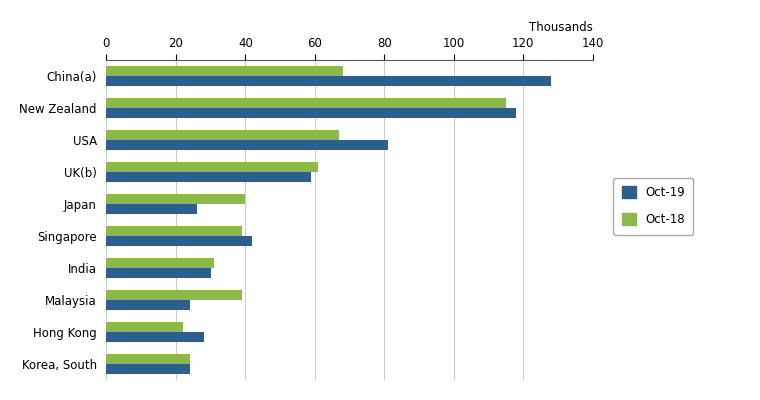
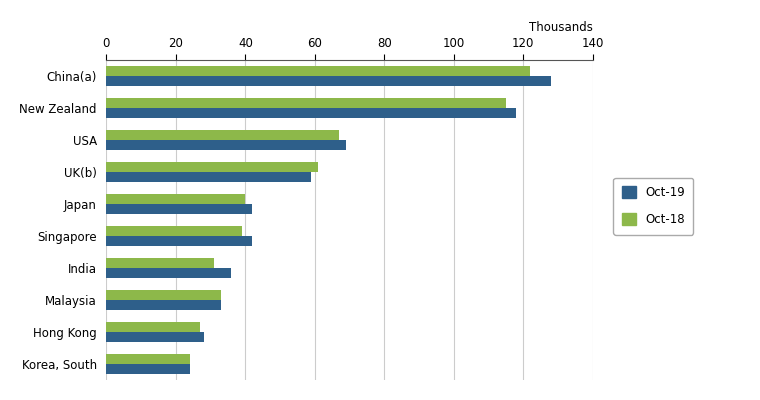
Oct-18/China(a): 68 -> 122
Oct-19/USA: 81 -> 69
Oct-19/Japan: 26 -> 42
Oct-19/India: 30 -> 36
Oct-18/Malaysia: 39 -> 33
Oct-19/Malaysia: 24 -> 33
Oct-18/Hong Kong: 22 -> 27
